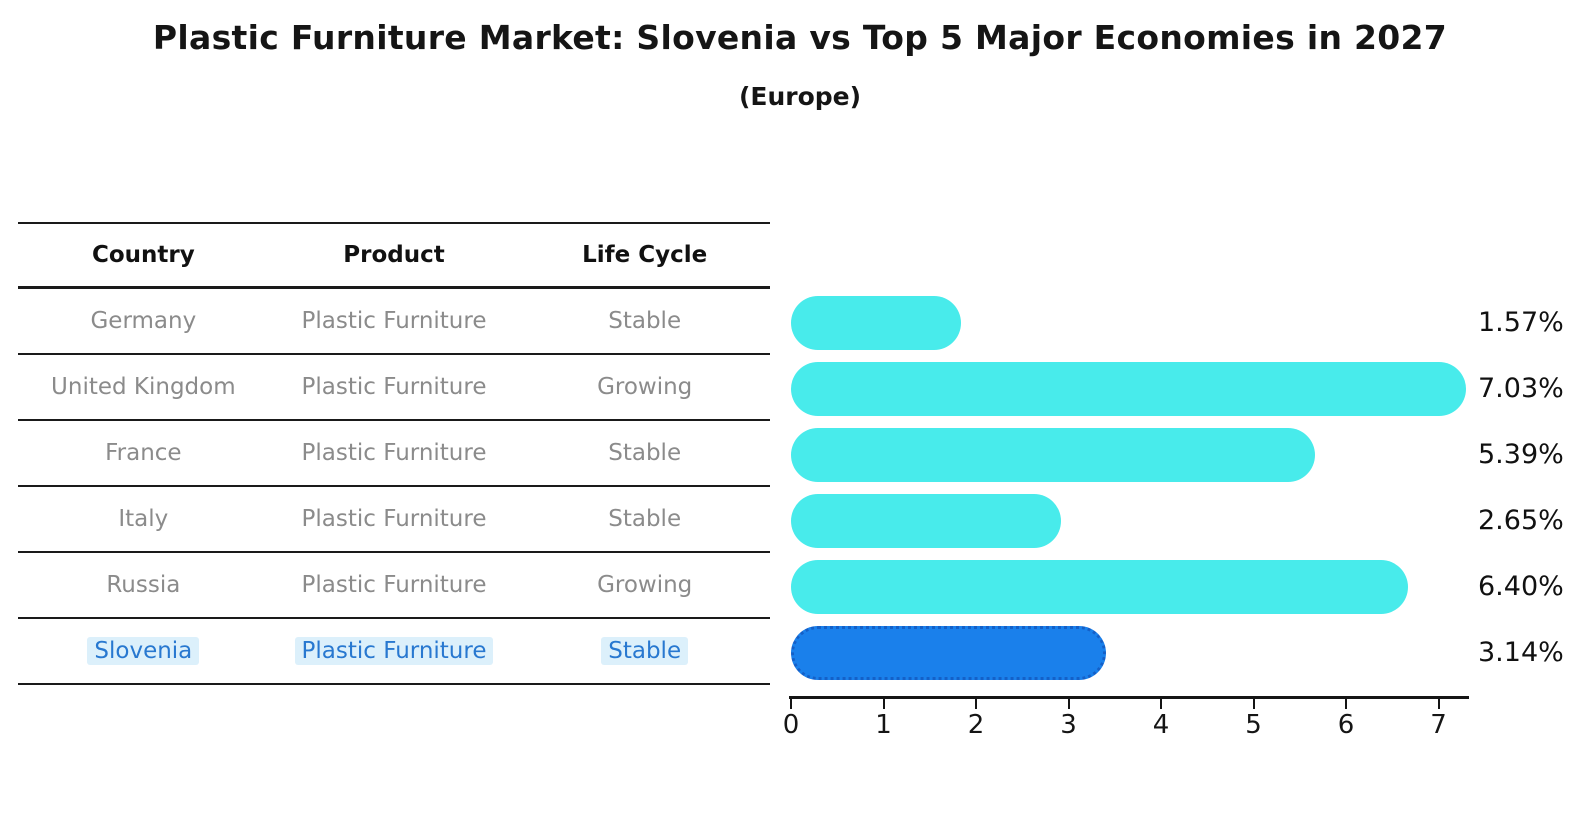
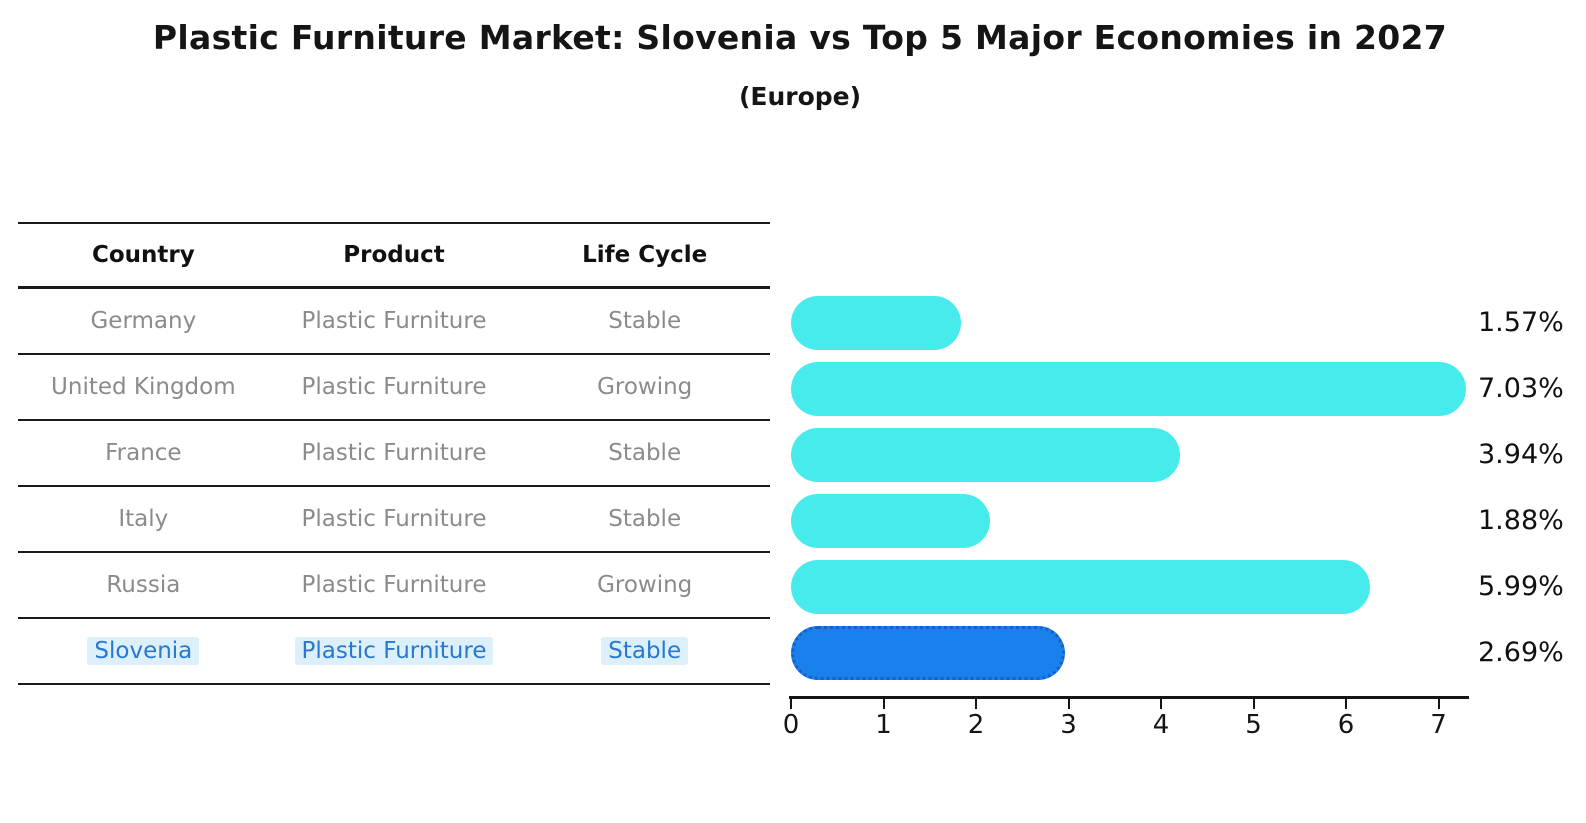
France: 5.39% -> 3.94%
Italy: 2.65% -> 1.88%
Russia: 6.40% -> 5.99%
Slovenia: 3.14% -> 2.69%
